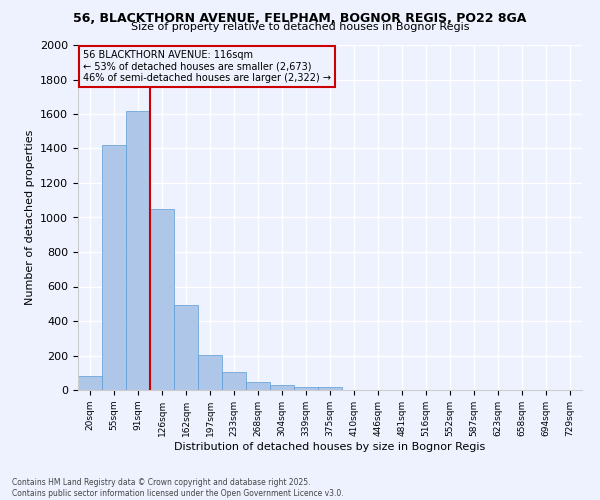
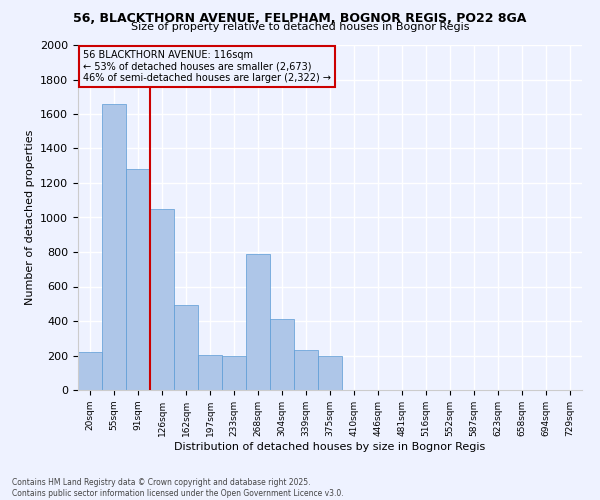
20sqm: 80 -> 220
55sqm: 1420 -> 1660
91sqm: 1620 -> 1280
233sqm: 100 -> 200
268sqm: 40 -> 790
304sqm: 30 -> 410
339sqm: 20 -> 230
375sqm: 20 -> 200
